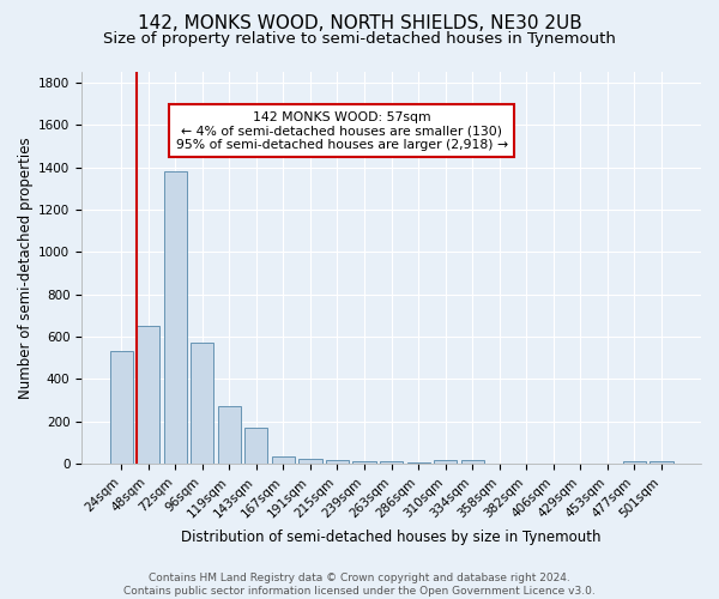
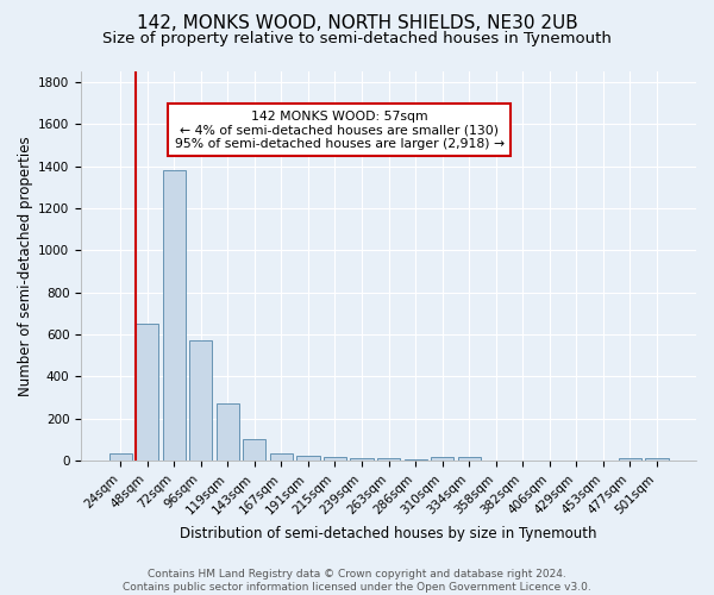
24sqm: 530 -> 40
143sqm: 170 -> 100
